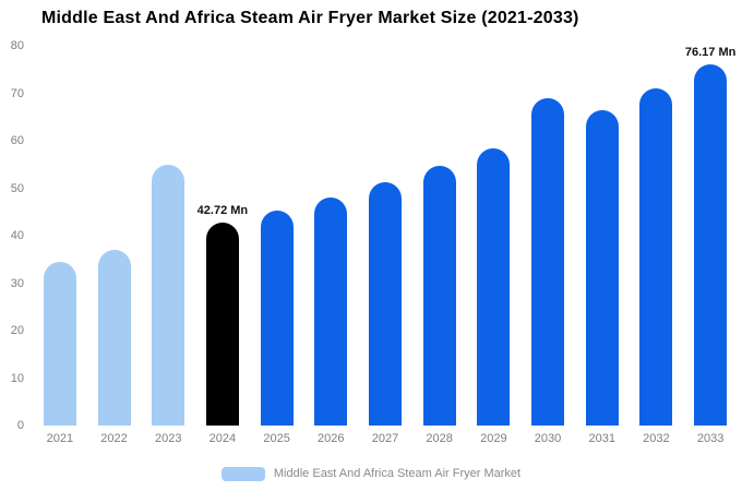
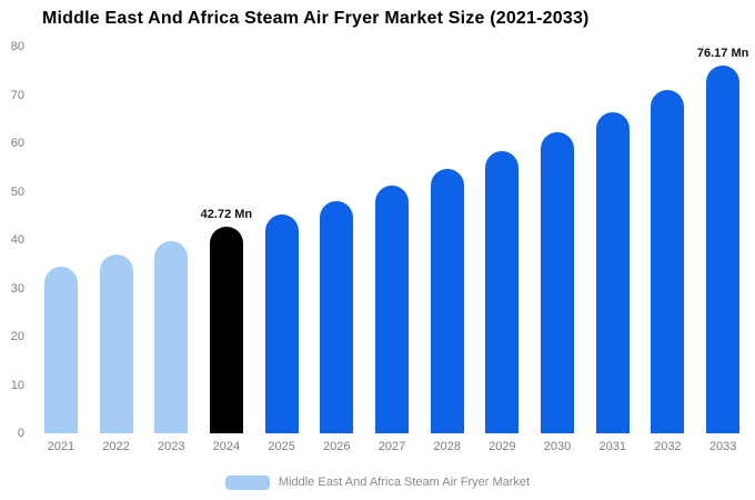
2023: 55 -> 40
2030: 69 -> 62
